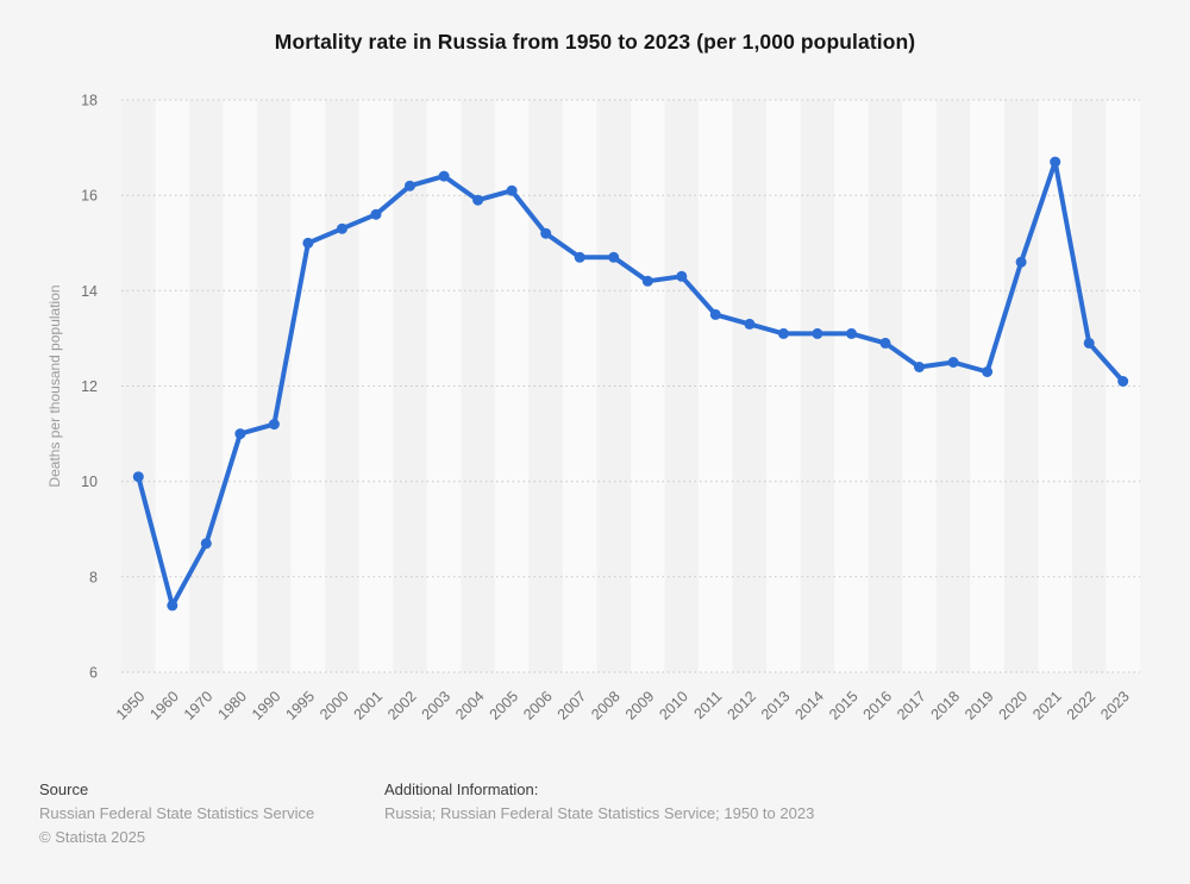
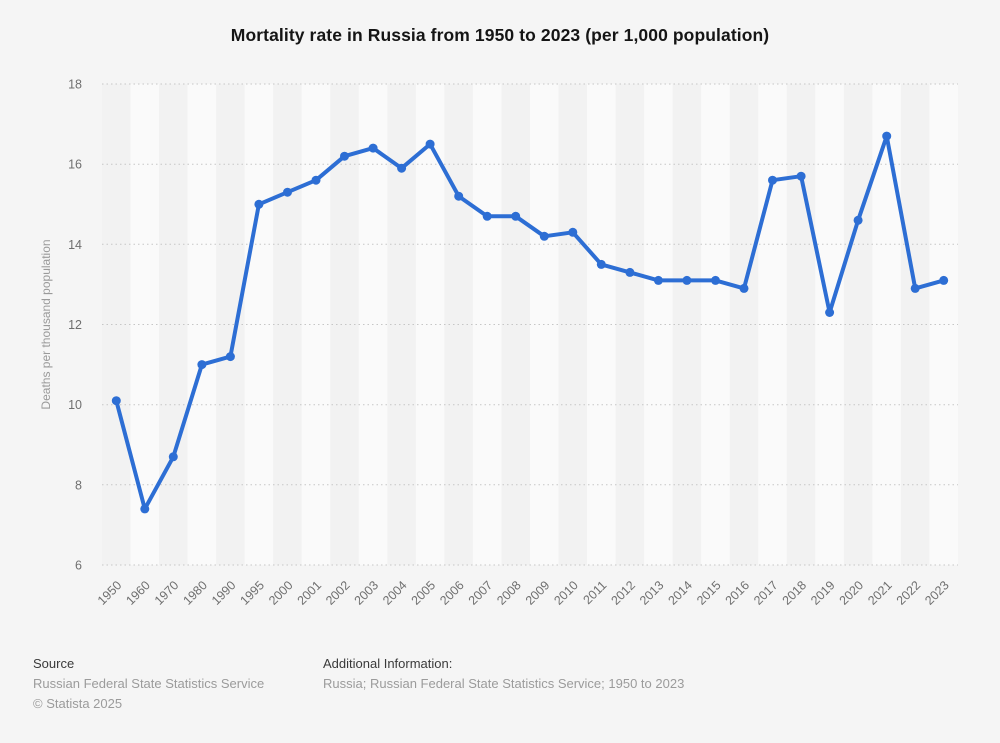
2005: 16.1 -> 16.5
2017: 12.4 -> 15.6
2018: 12.5 -> 15.7
2023: 12.1 -> 13.1
